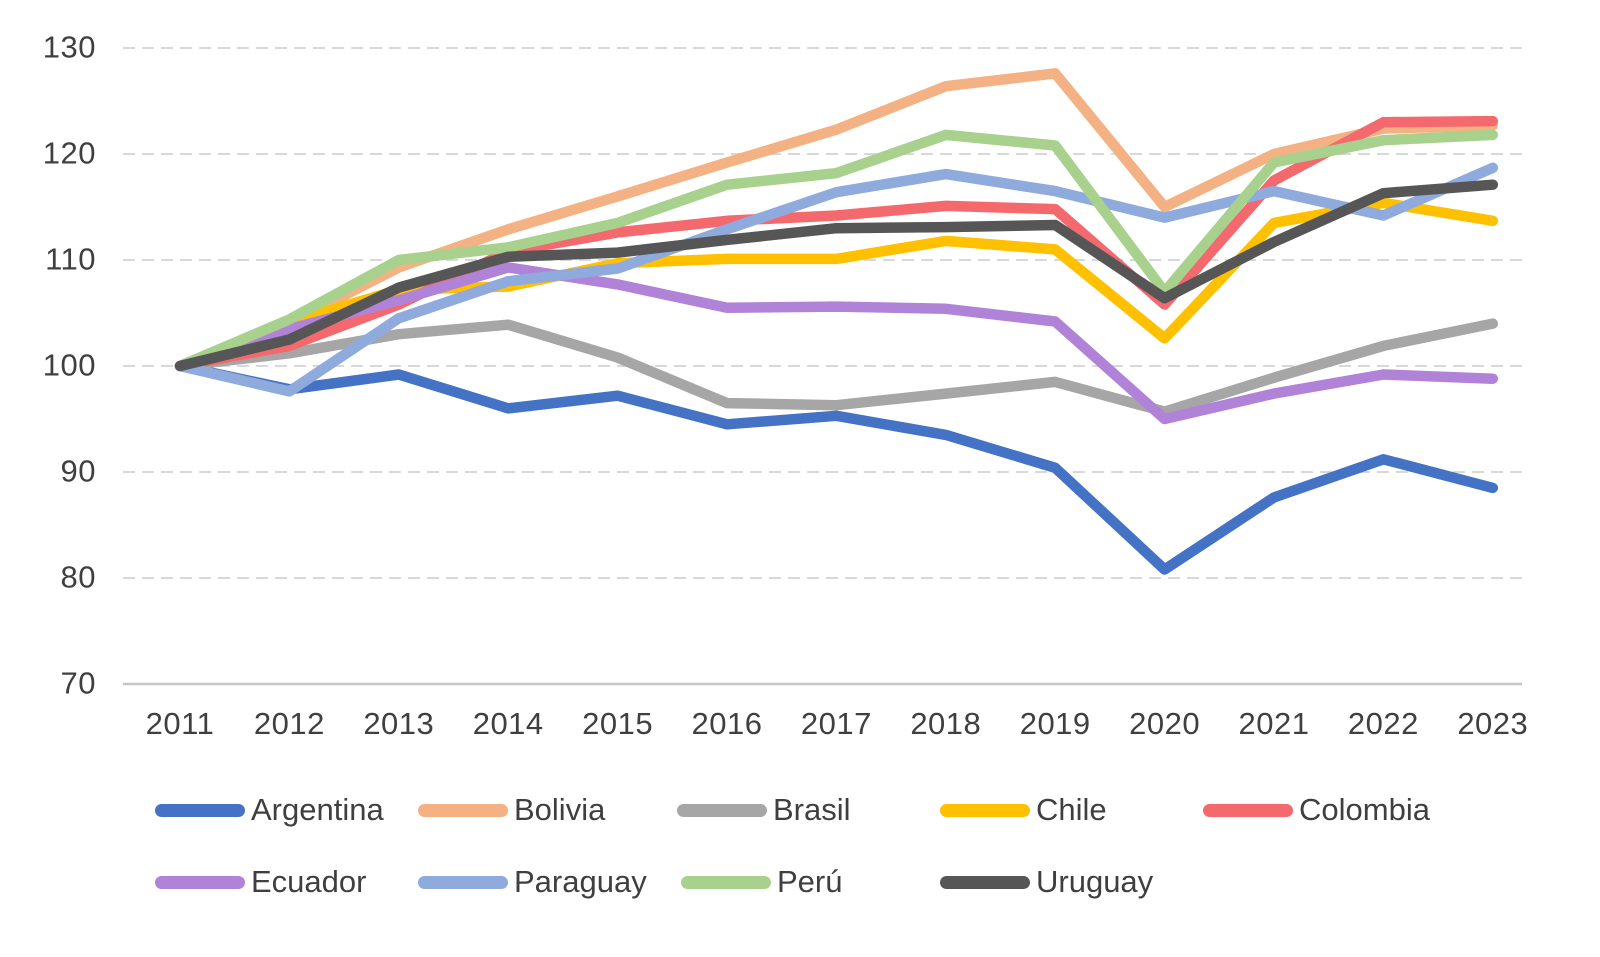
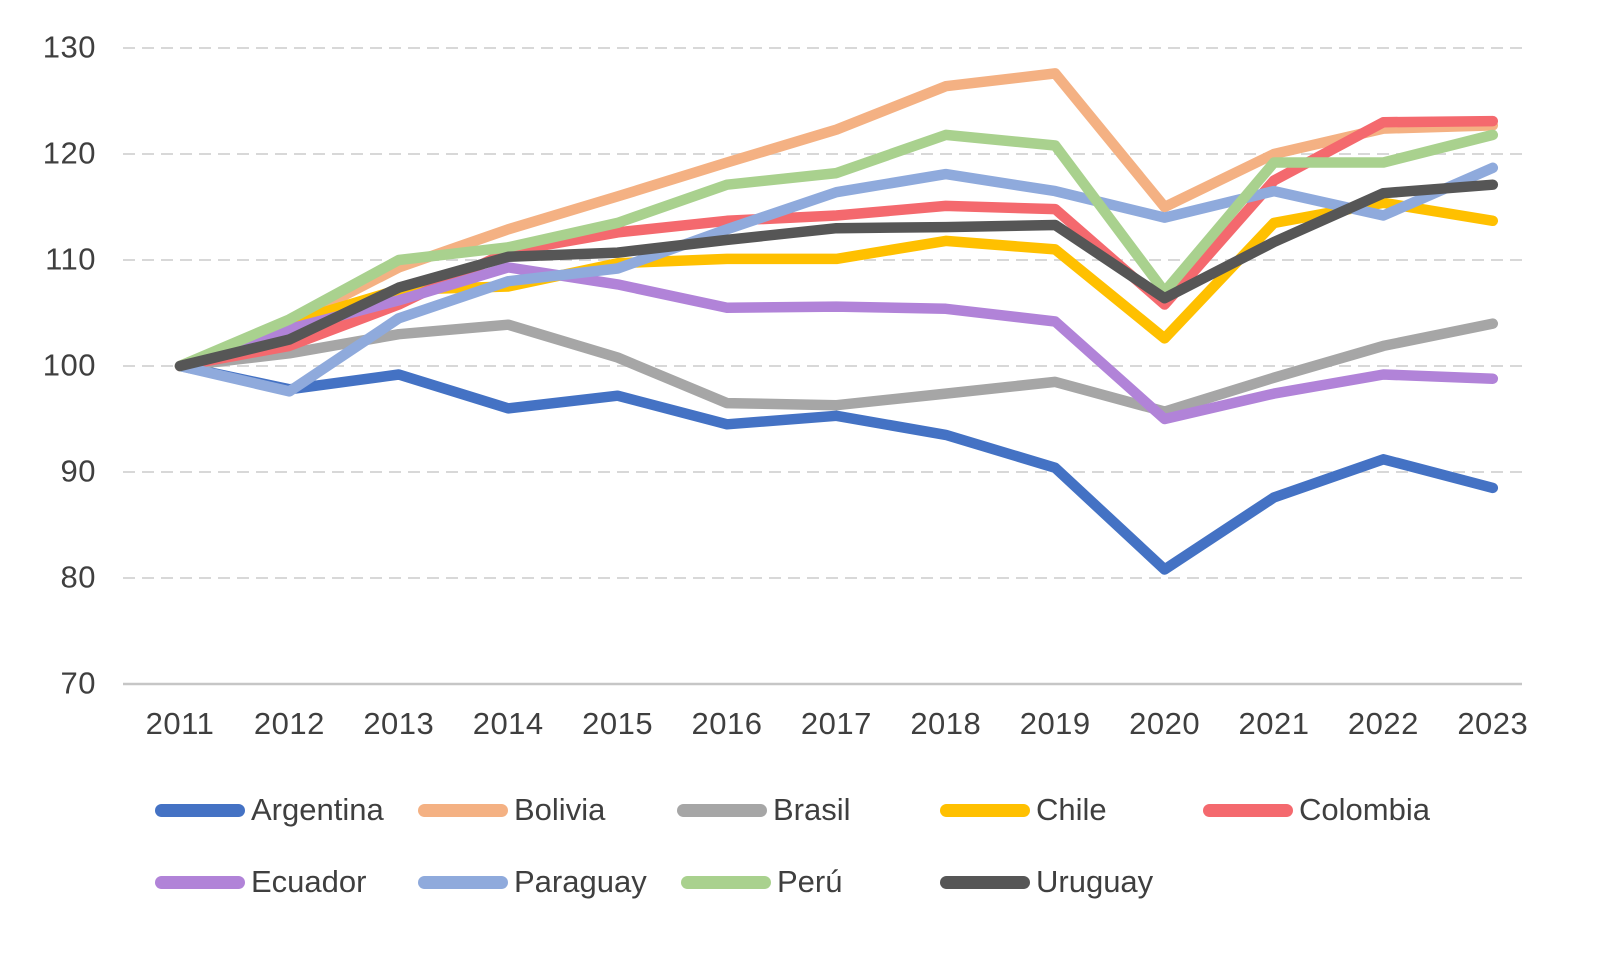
Perú/2022: 121.3 -> 119.2
